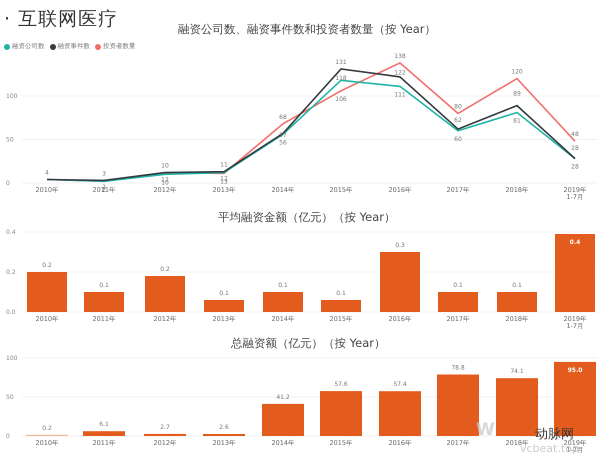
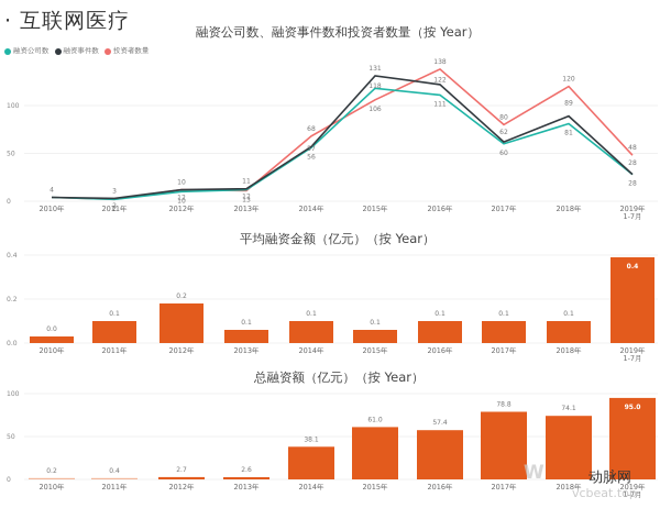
平均融资金额（亿元）（按 Year）/2010年: 0.2 -> 0.0
平均融资金额（亿元）（按 Year）/2016年: 0.3 -> 0.1
总融资额（亿元）（按 Year）/2011年: 6.1 -> 0.4
总融资额（亿元）（按 Year）/2014年: 41.2 -> 38.1
总融资额（亿元）（按 Year）/2015年: 57.6 -> 61.0
